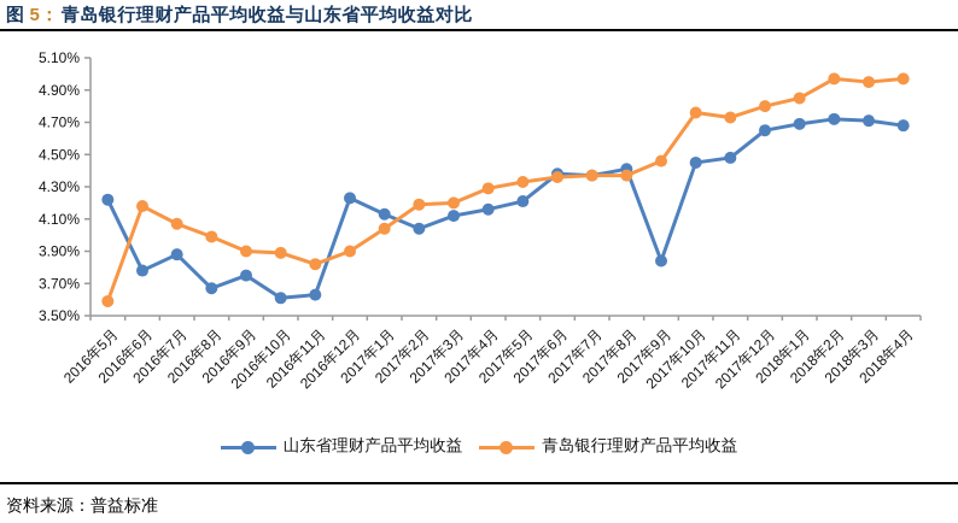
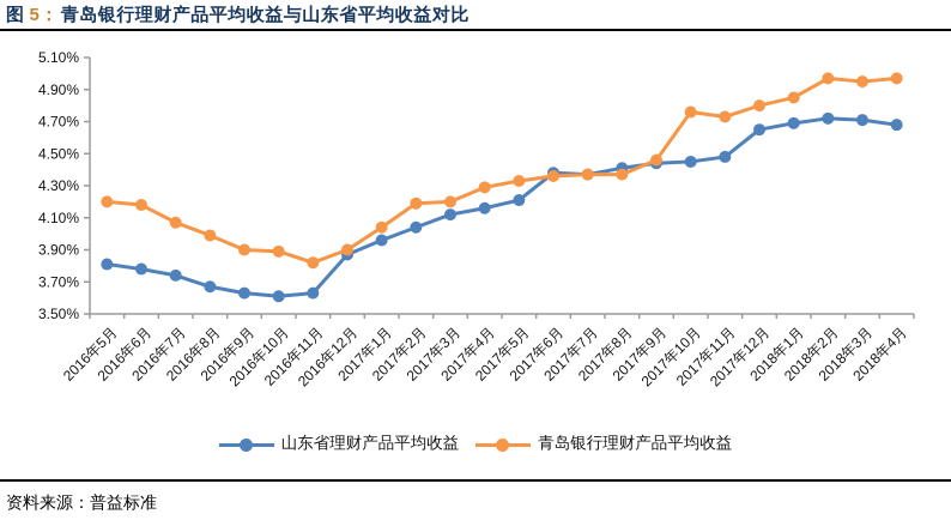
山东省理财产品平均收益/2016年5月: 4.22% -> 3.81%
青岛银行理财产品平均收益/2016年5月: 3.59% -> 4.20%
山东省理财产品平均收益/2016年7月: 3.88% -> 3.74%
山东省理财产品平均收益/2016年9月: 3.75% -> 3.63%
山东省理财产品平均收益/2016年12月: 4.23% -> 3.87%
山东省理财产品平均收益/2017年1月: 4.13% -> 3.96%
山东省理财产品平均收益/2017年9月: 3.84% -> 4.44%
